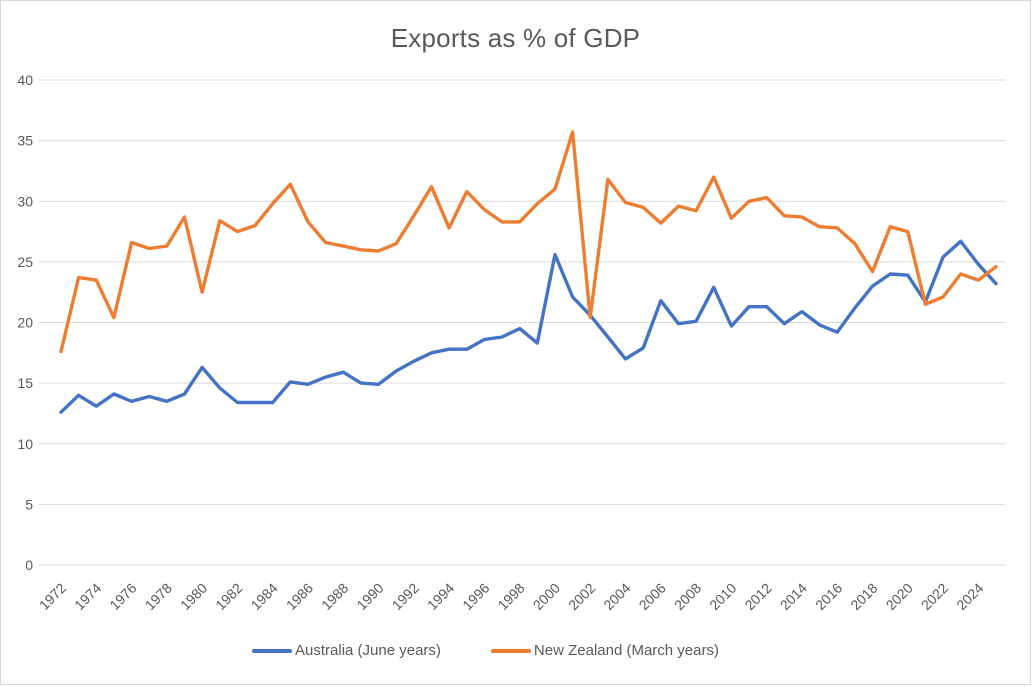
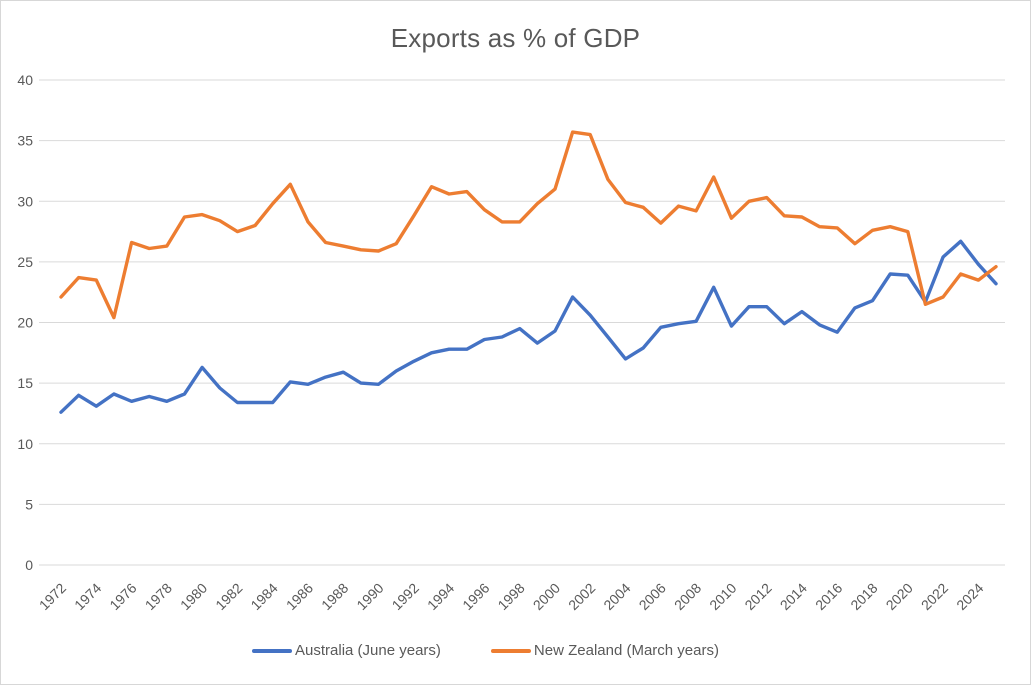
New Zealand (March years)/1972: 17.6 -> 22.1
New Zealand (March years)/1980: 22.5 -> 28.9
New Zealand (March years)/1994: 27.8 -> 30.6
Australia (June years)/2000: 25.6 -> 19.3
New Zealand (March years)/2002: 20.4 -> 35.5
Australia (June years)/2006: 21.8 -> 19.6
Australia (June years)/2018: 23.0 -> 21.8
New Zealand (March years)/2018: 24.2 -> 27.6
